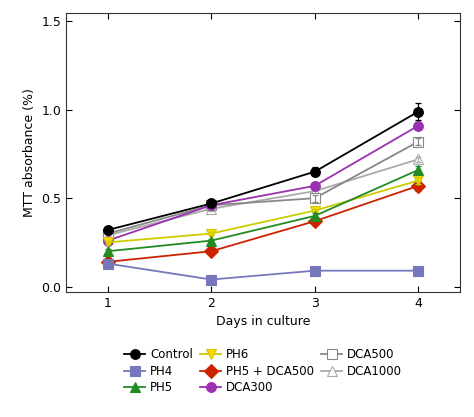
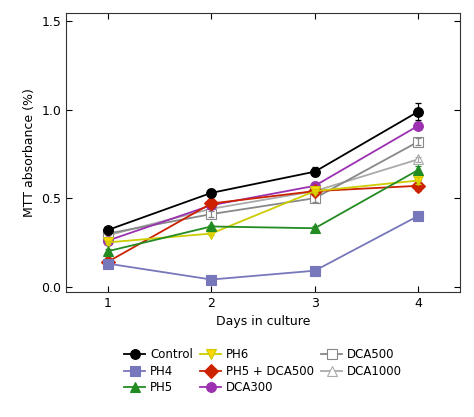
Control/2: 0.47 -> 0.53
PH5/2: 0.26 -> 0.34
PH5 + DCA500/2: 0.20 -> 0.47
DCA500/2: 0.46 -> 0.41
PH5/3: 0.40 -> 0.33
PH6/3: 0.43 -> 0.54
PH5 + DCA500/3: 0.37 -> 0.54
PH4/4: 0.09 -> 0.40
